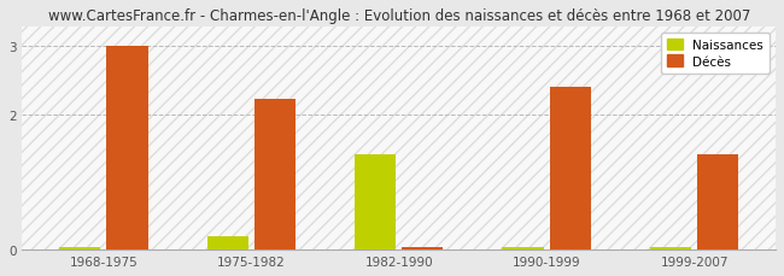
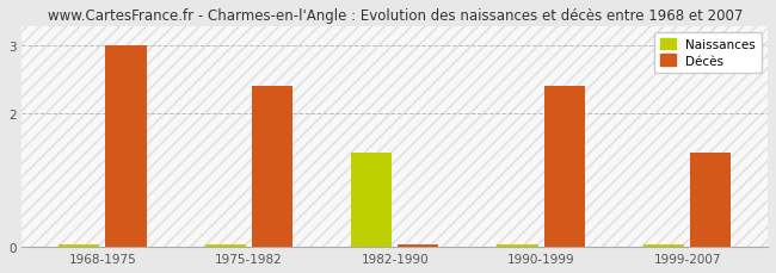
Naissances/1975-1982: 0.20 -> 0.04
Décès/1975-1982: 2.22 -> 2.40
